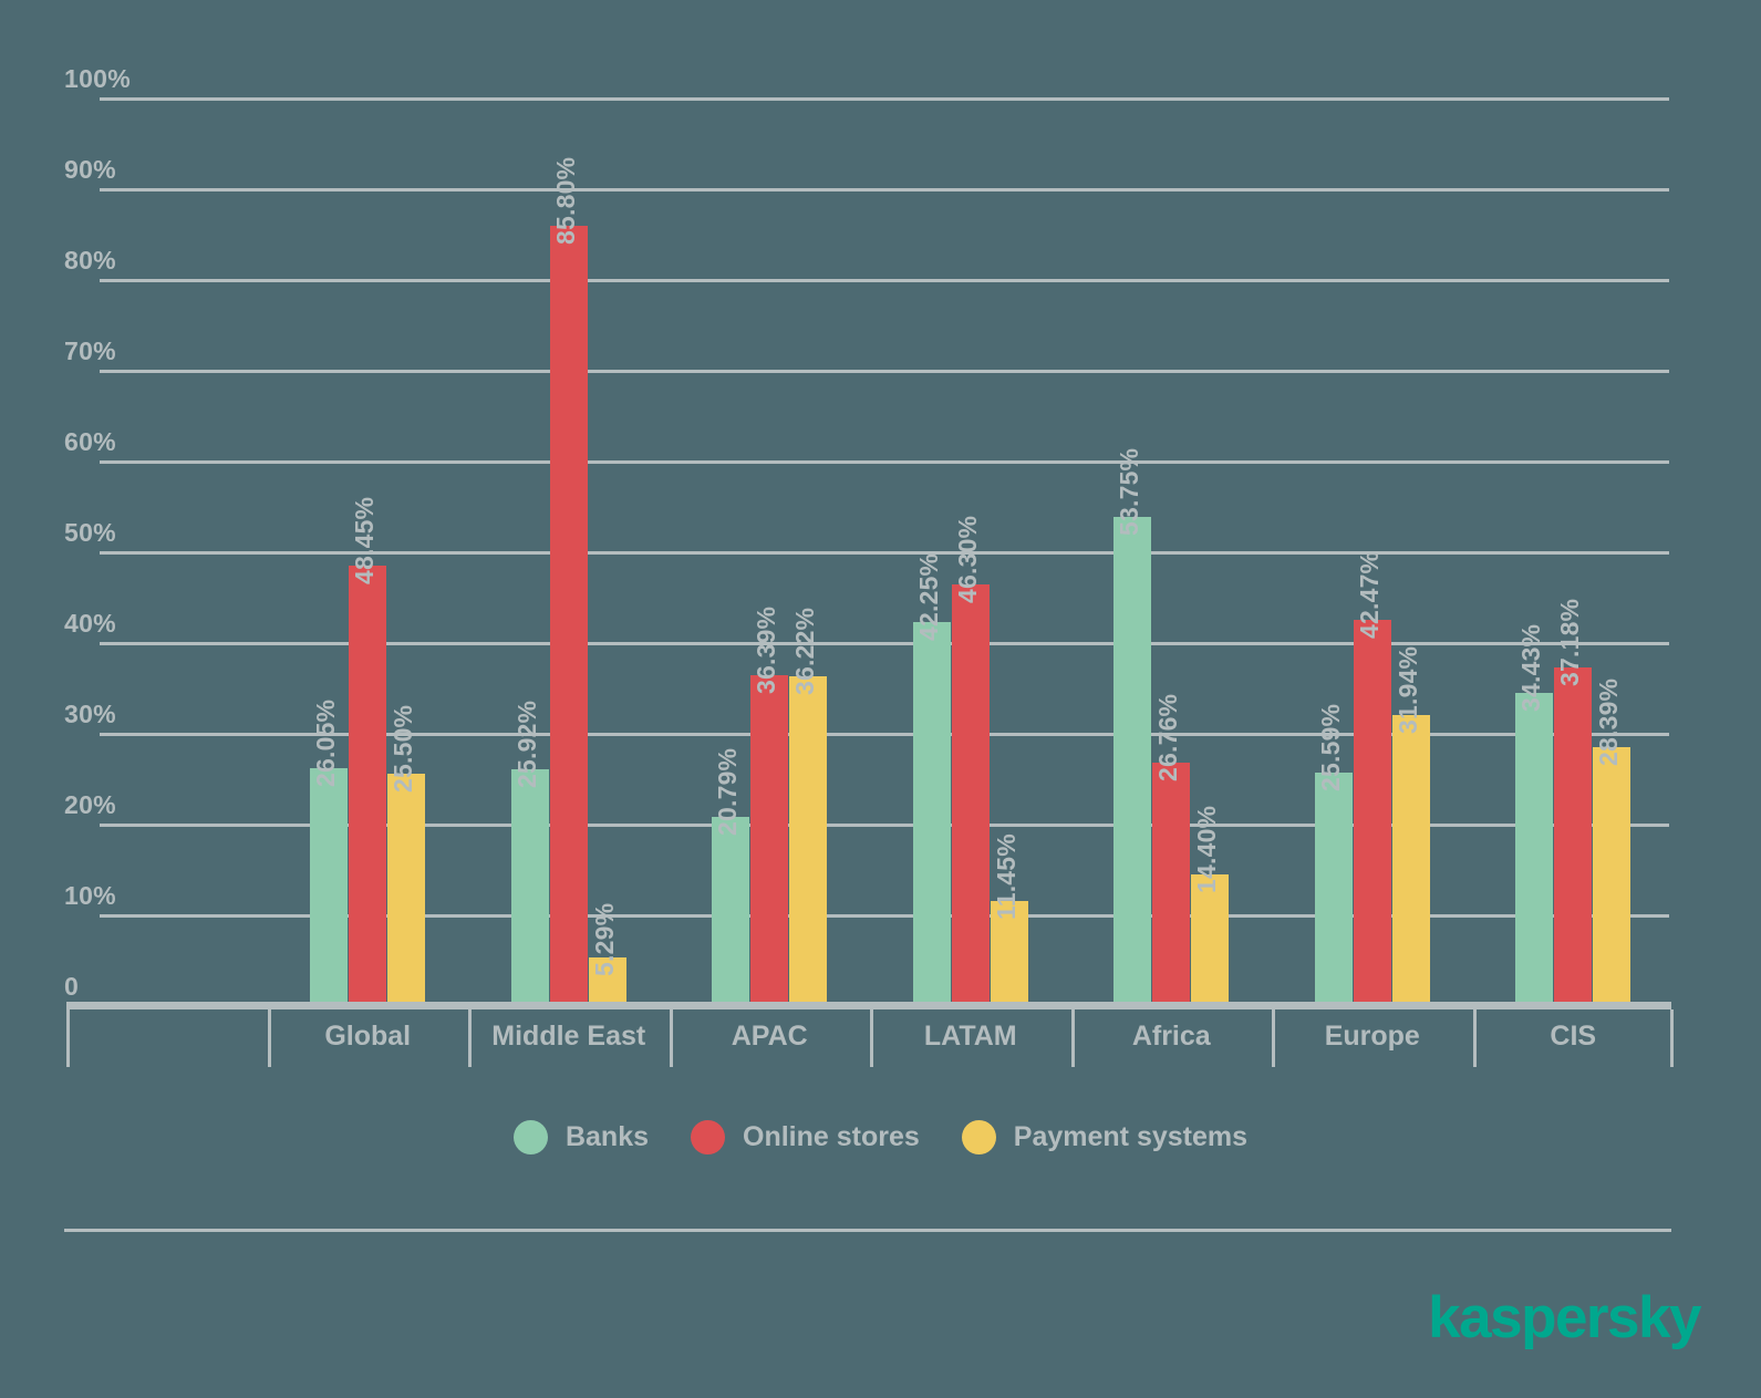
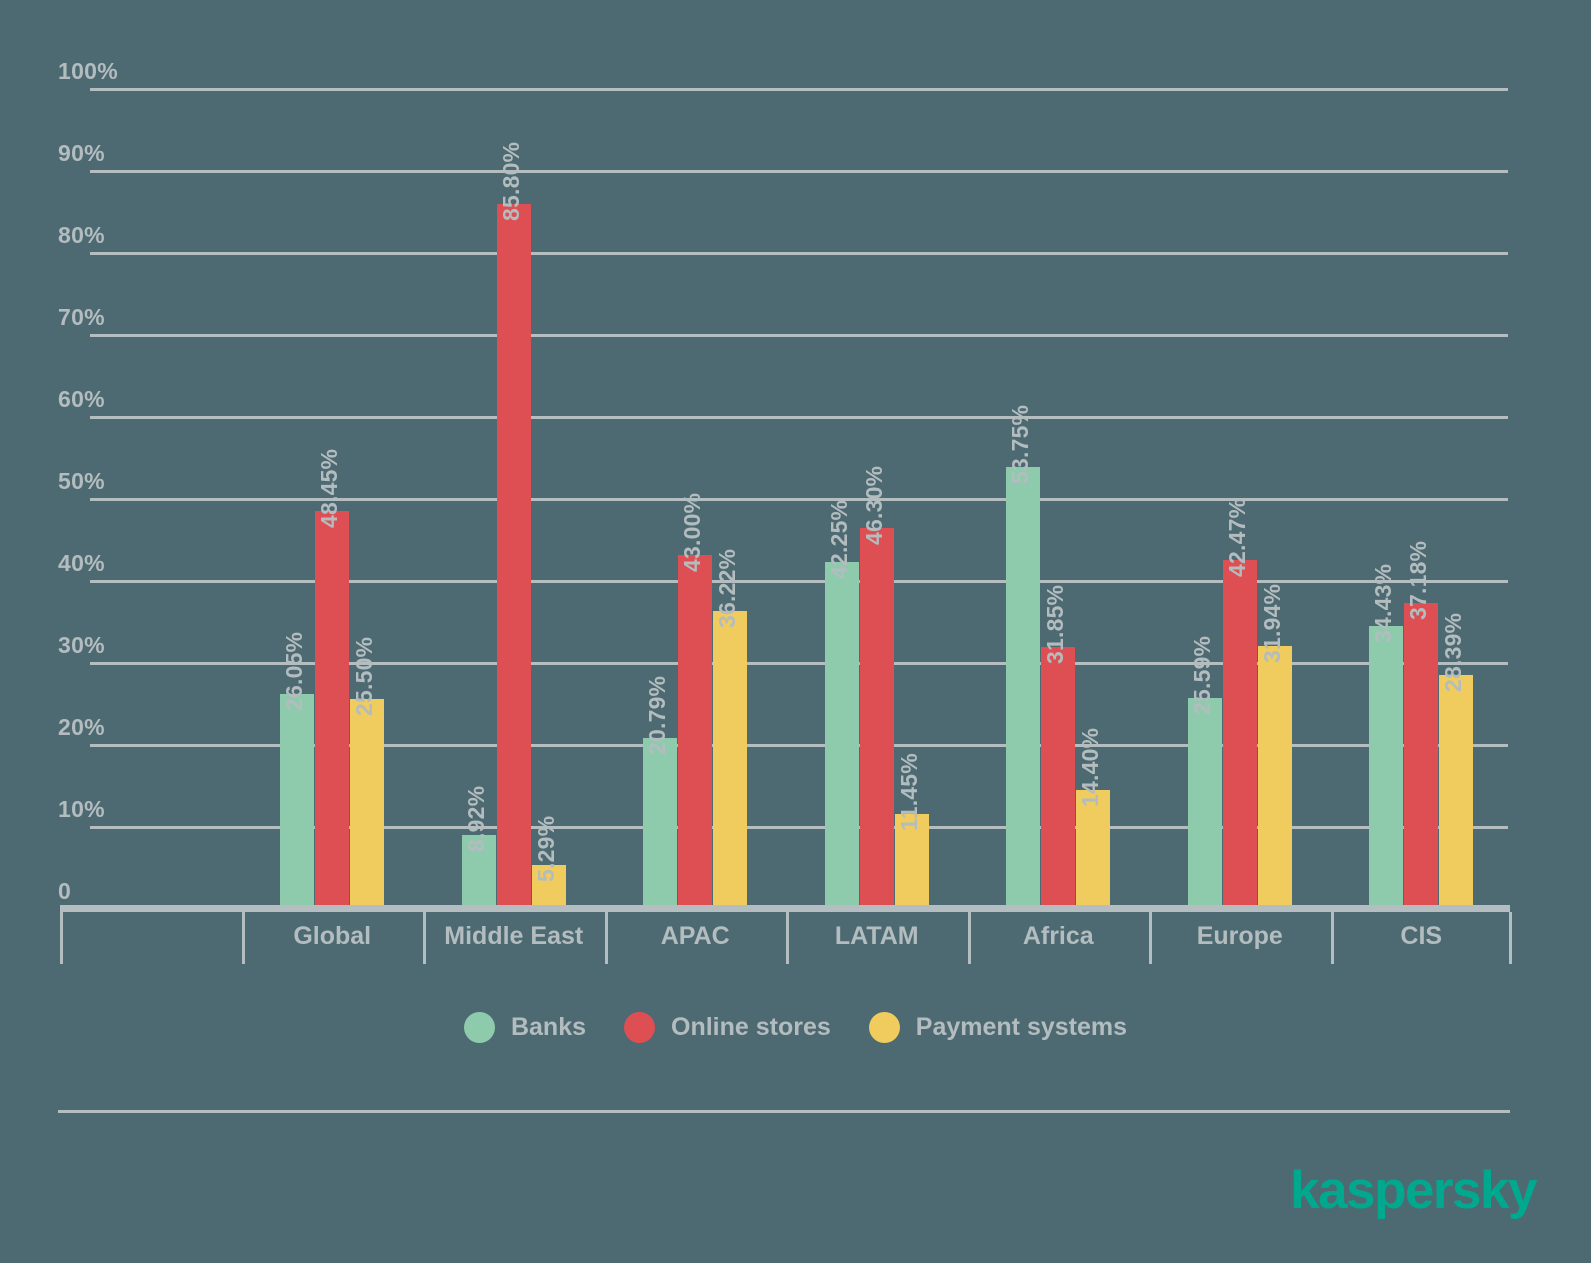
Banks/Middle East: 25.92% -> 8.92%
Online stores/APAC: 36.39% -> 43.00%
Online stores/Africa: 26.76% -> 31.85%
